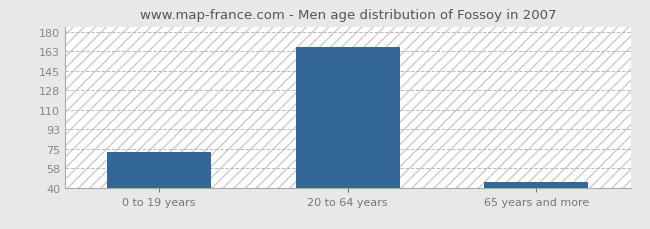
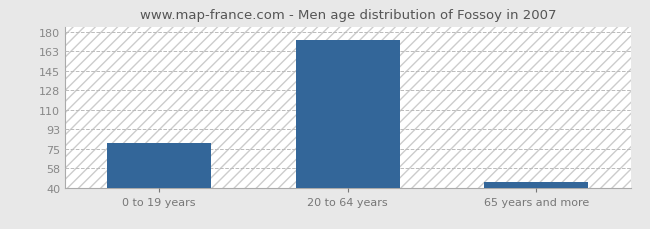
0 to 19 years: 72 -> 80
20 to 64 years: 167 -> 173
